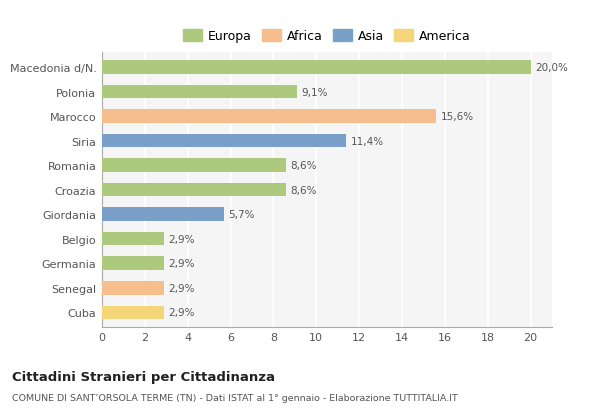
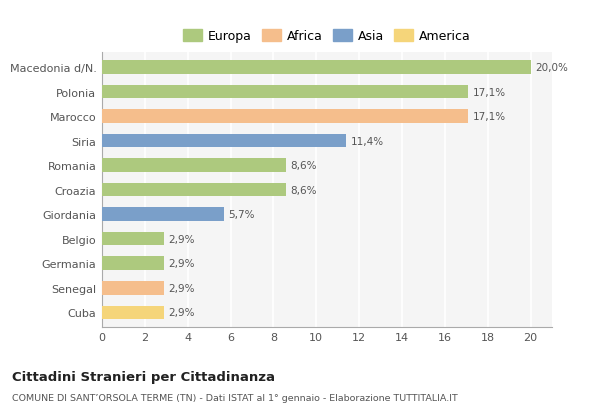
Polonia: 9,1% -> 17,1%
Marocco: 15,6% -> 17,1%
